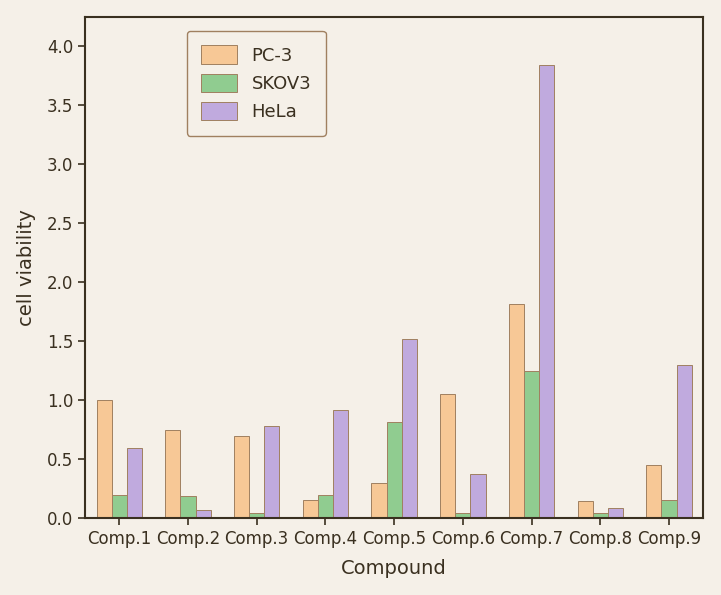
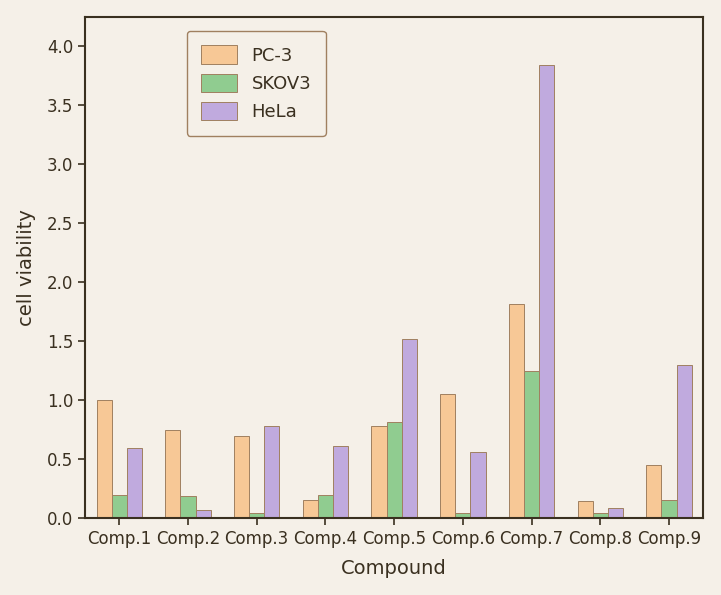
HeLa/Comp.4: 0.92 -> 0.61
PC-3/Comp.5: 0.30 -> 0.78
HeLa/Comp.6: 0.38 -> 0.56
